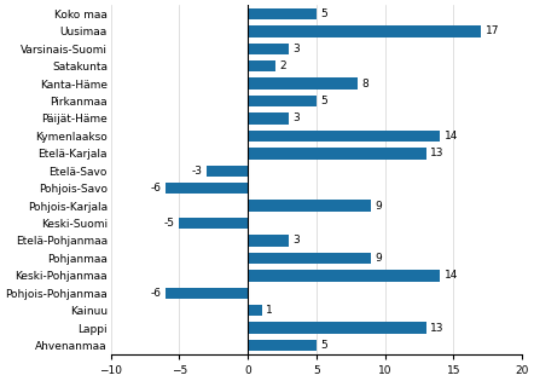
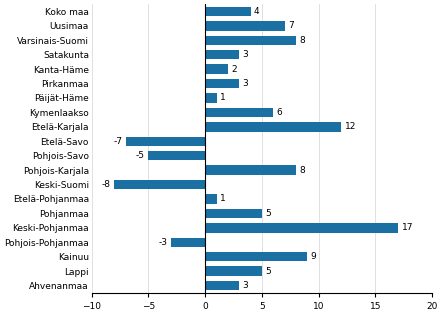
Koko maa: 5 -> 4
Uusimaa: 17 -> 7
Varsinais-Suomi: 3 -> 8
Satakunta: 2 -> 3
Kanta-Häme: 8 -> 2
Pirkanmaa: 5 -> 3
Päijät-Häme: 3 -> 1
Kymenlaakso: 14 -> 6
Etelä-Karjala: 13 -> 12
Etelä-Savo: -3 -> -7
Pohjois-Savo: -6 -> -5
Pohjois-Karjala: 9 -> 8
Keski-Suomi: -5 -> -8
Etelä-Pohjanmaa: 3 -> 1
Pohjanmaa: 9 -> 5
Keski-Pohjanmaa: 14 -> 17
Pohjois-Pohjanmaa: -6 -> -3
Kainuu: 1 -> 9
Lappi: 13 -> 5
Ahvenanmaa: 5 -> 3
